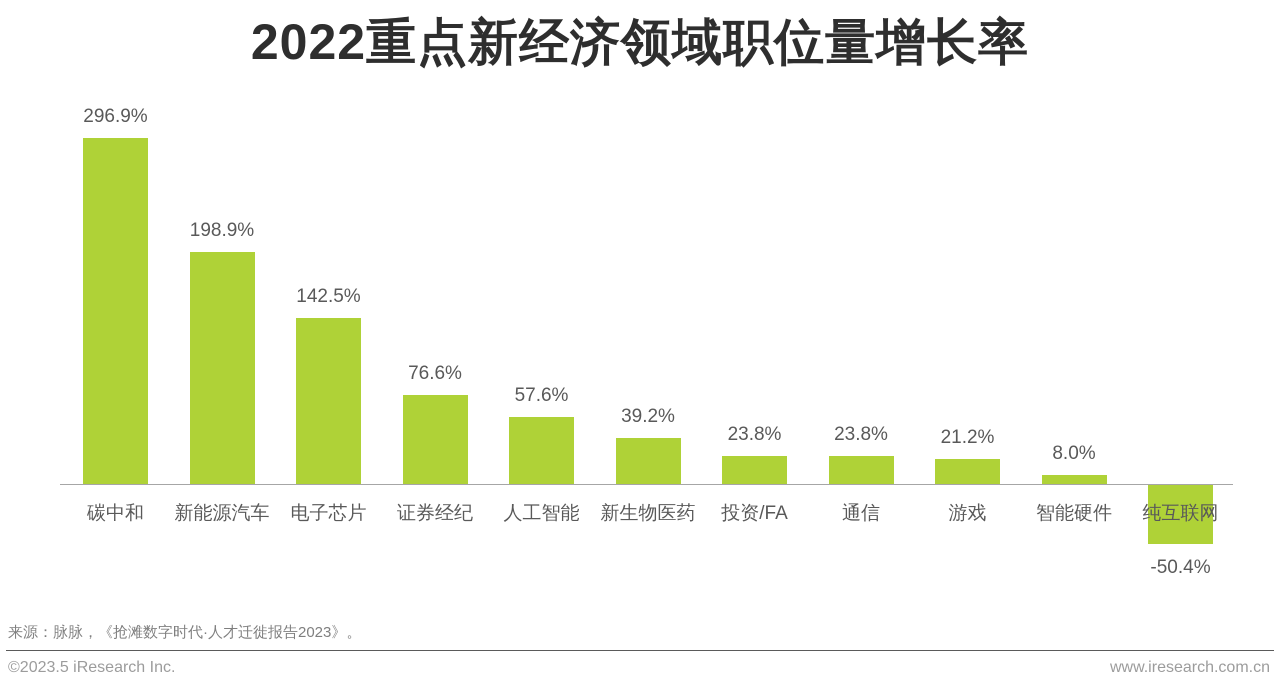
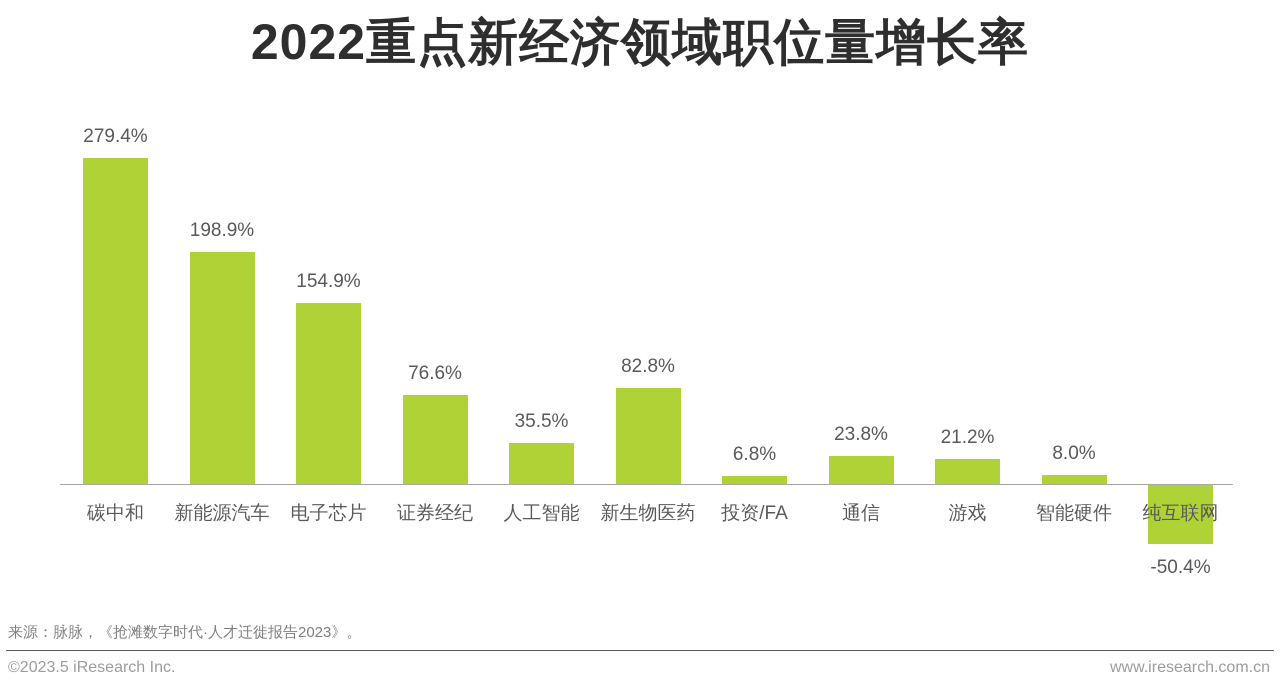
碳中和: 296.9% -> 279.4%
电子芯片: 142.5% -> 154.9%
人工智能: 57.6% -> 35.5%
新生物医药: 39.2% -> 82.8%
投资/FA: 23.8% -> 6.8%
